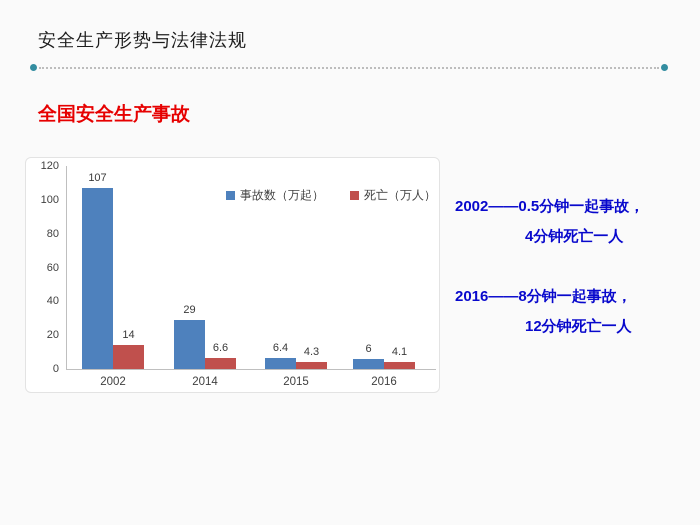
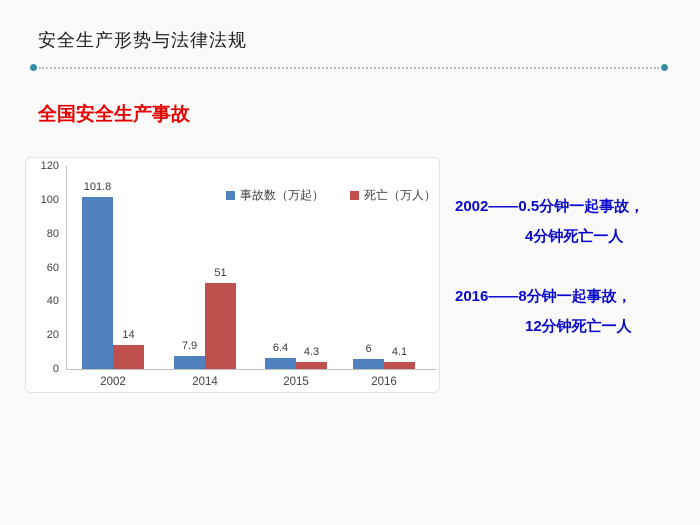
事故数（万起）/2002: 107 -> 101.8
事故数（万起）/2014: 29 -> 7.9
死亡（万人）/2014: 6.6 -> 51
